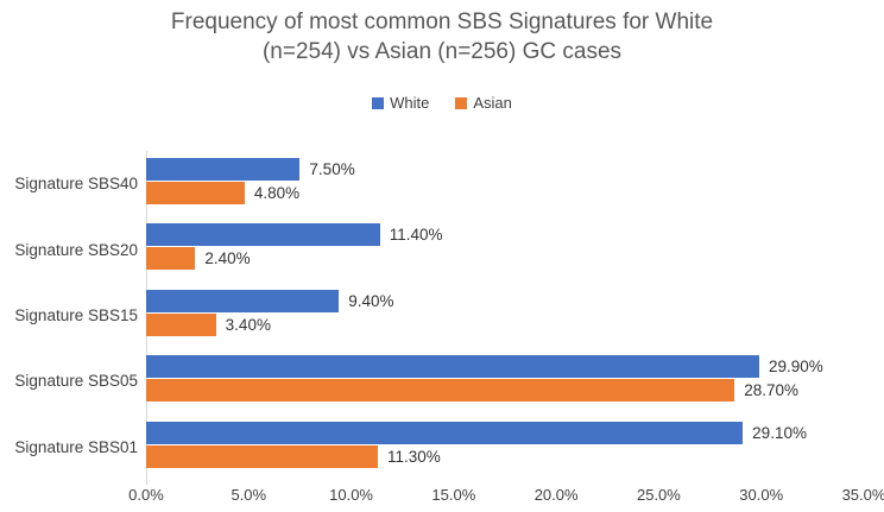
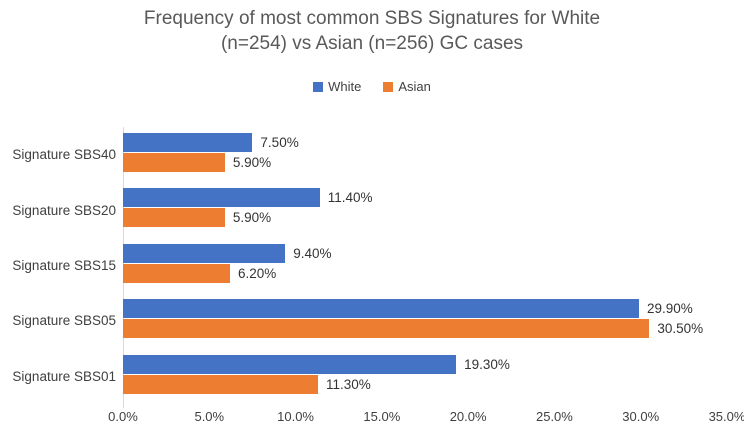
Asian/Signature SBS40: 4.80% -> 5.90%
Asian/Signature SBS20: 2.40% -> 5.90%
Asian/Signature SBS15: 3.40% -> 6.20%
Asian/Signature SBS05: 28.70% -> 30.50%
White/Signature SBS01: 29.10% -> 19.30%
